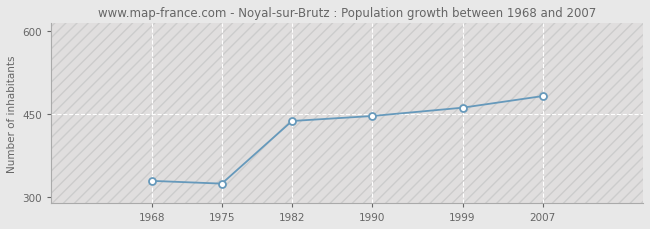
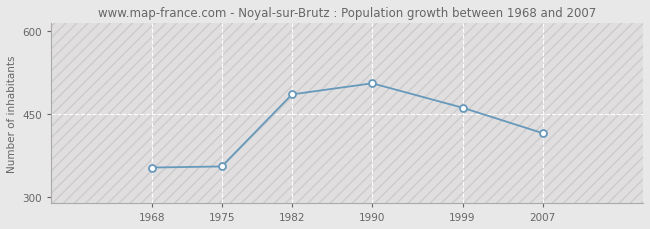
1968: 330 -> 354
1975: 325 -> 356
1982: 438 -> 486
1990: 447 -> 506
2007: 483 -> 416
